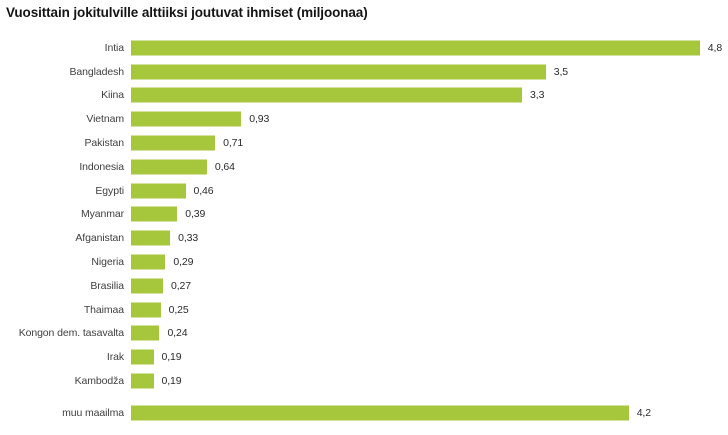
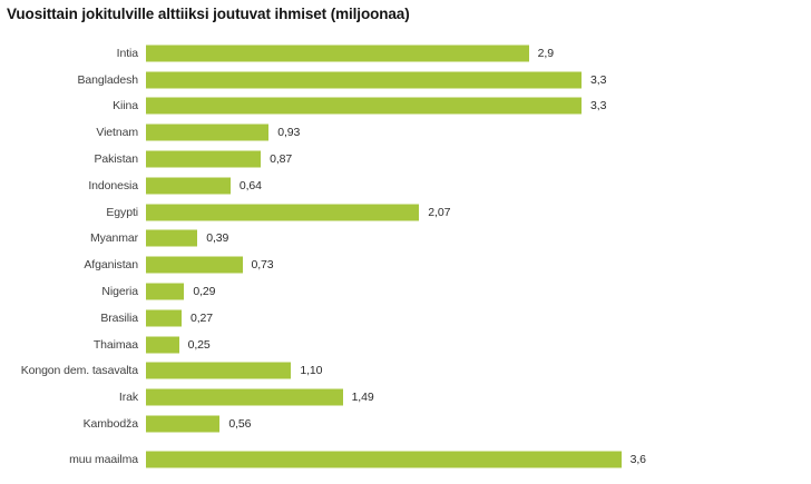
Intia: 4,8 -> 2,9
Bangladesh: 3,5 -> 3,3
Pakistan: 0,71 -> 0,87
Egypti: 0,46 -> 2,07
Afganistan: 0,33 -> 0,73
Kongon dem. tasavalta: 0,24 -> 1,10
Irak: 0,19 -> 1,49
Kambodža: 0,19 -> 0,56
muu maailma: 4,2 -> 3,6
